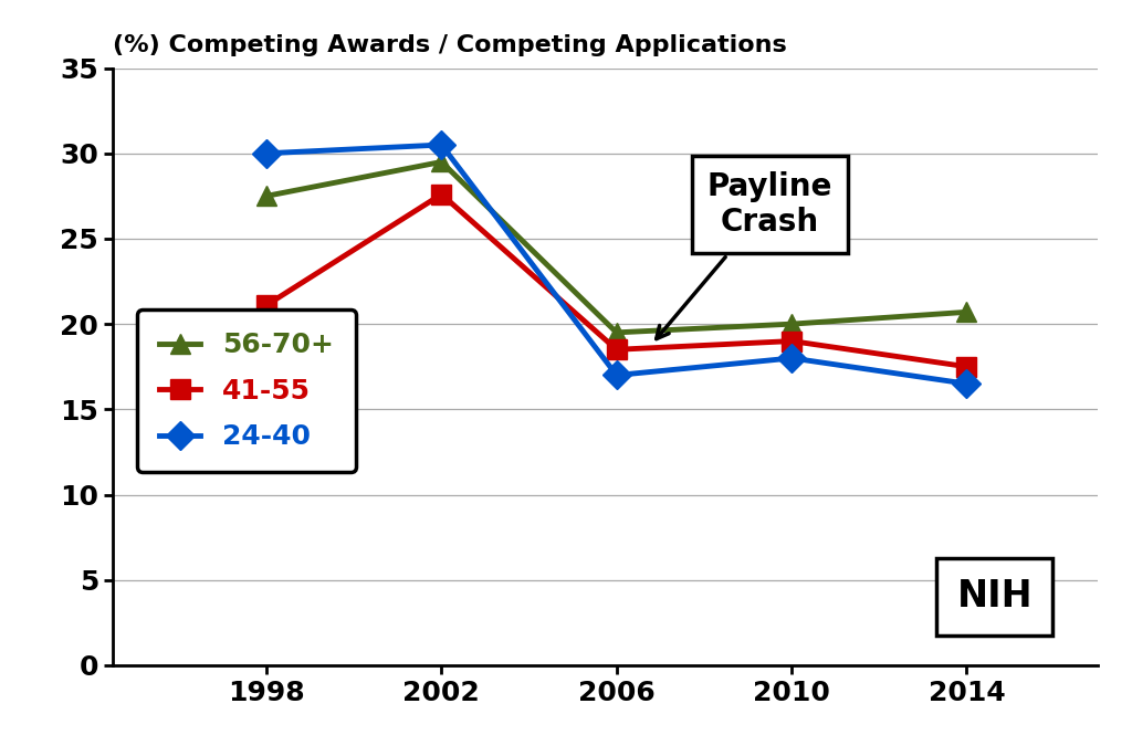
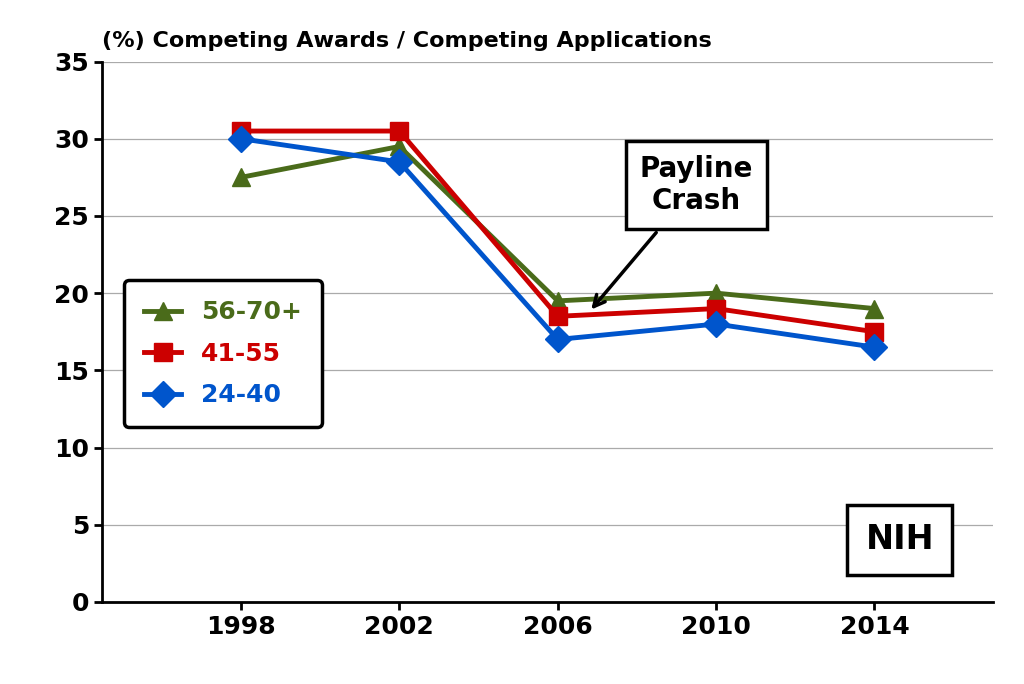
41-55/1998: 21.1 -> 30.5
41-55/2002: 27.6 -> 30.5
24-40/2002: 30.5 -> 28.5
56-70+/2014: 20.7 -> 19.0
